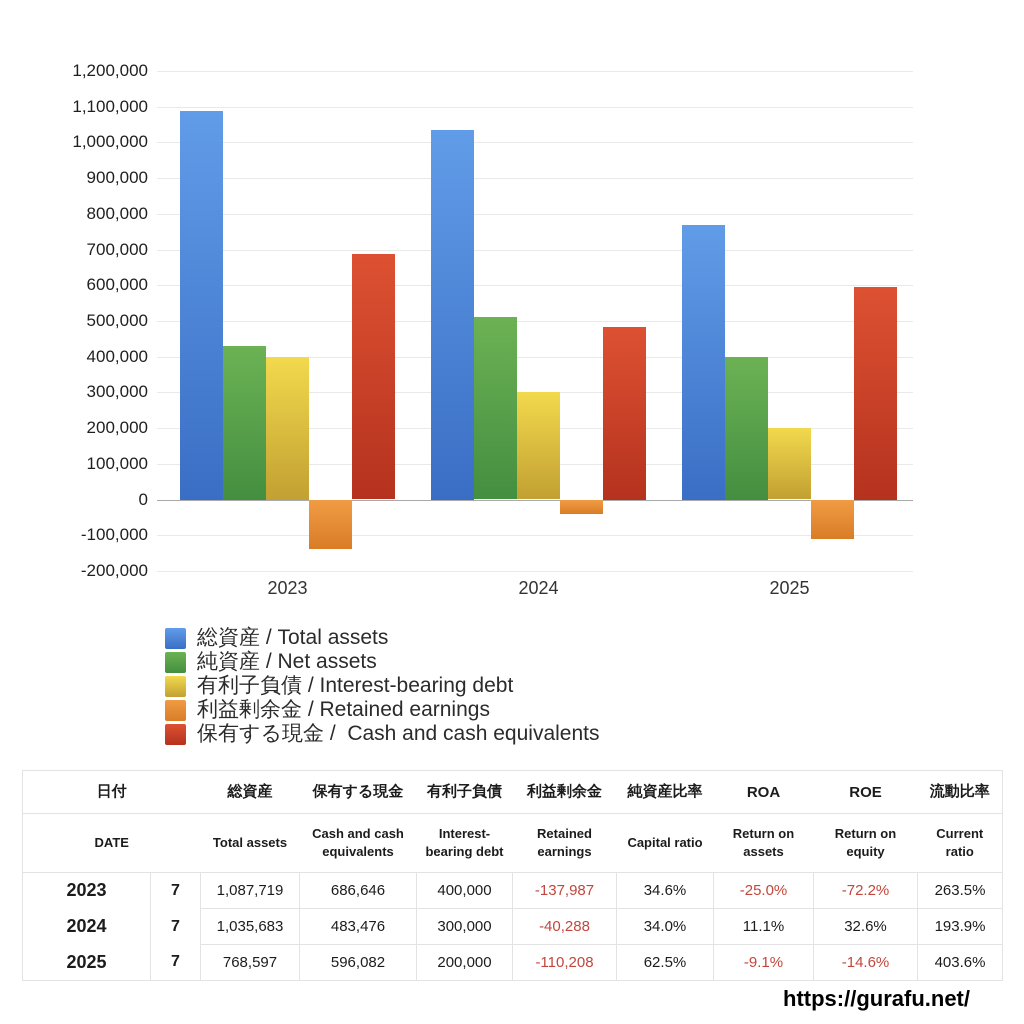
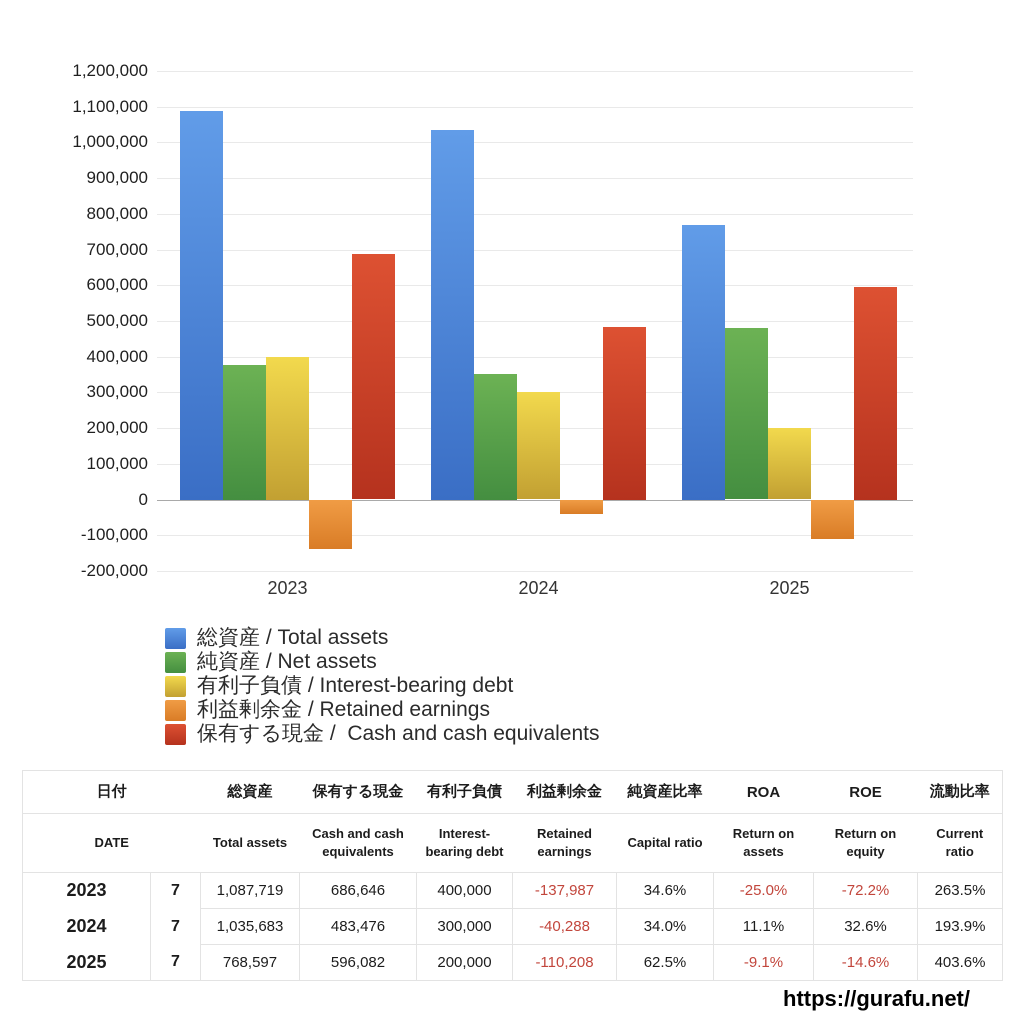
純資産 / Net assets/2023: 430000 -> 380000
純資産 / Net assets/2024: 510000 -> 350000
純資産 / Net assets/2025: 400000 -> 480000
